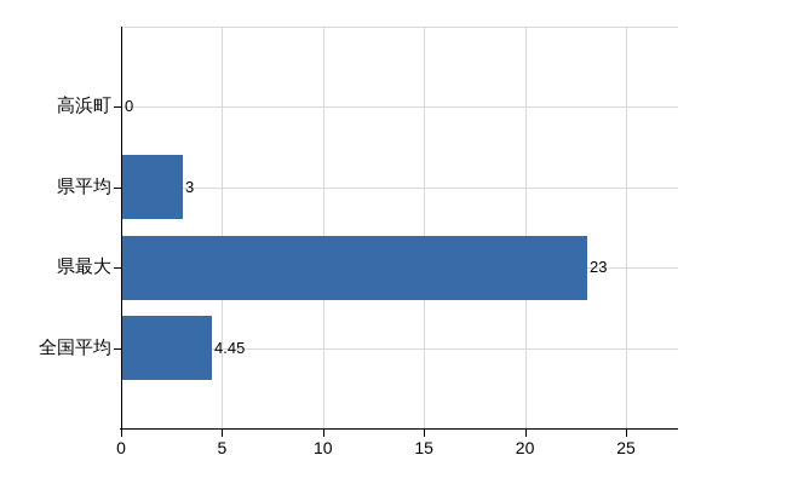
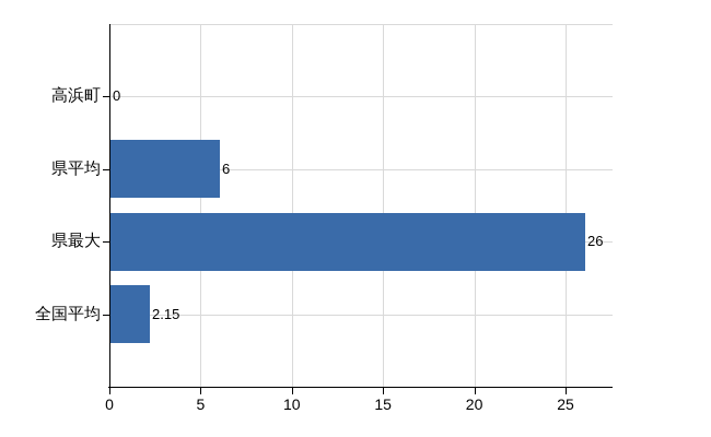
県平均: 3 -> 6
県最大: 23 -> 26
全国平均: 4.45 -> 2.15
